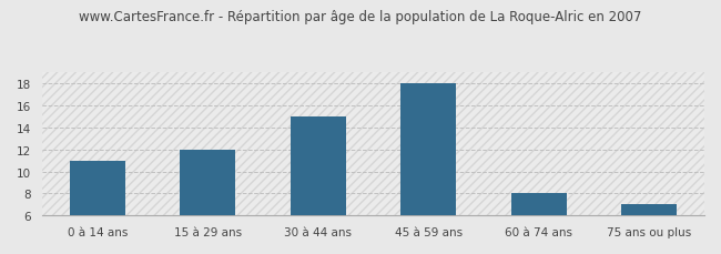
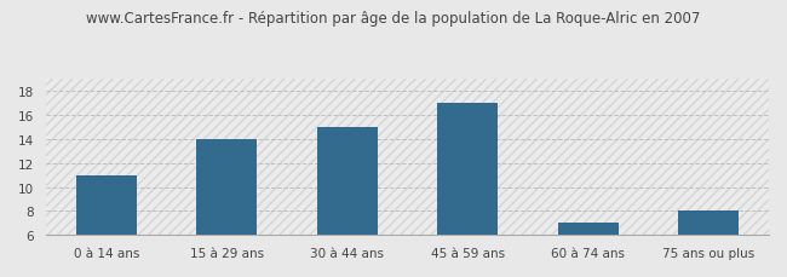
15 à 29 ans: 12 -> 14
45 à 59 ans: 18 -> 17
60 à 74 ans: 8 -> 7
75 ans ou plus: 7 -> 8
